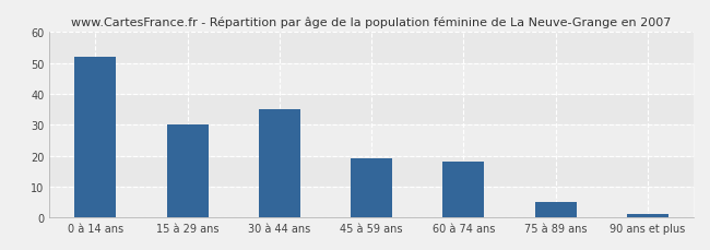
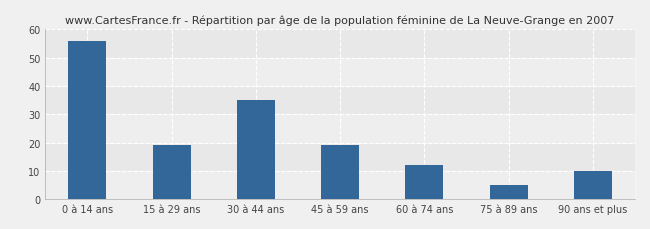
0 à 14 ans: 52 -> 56
15 à 29 ans: 30 -> 19
60 à 74 ans: 18 -> 12
90 ans et plus: 1 -> 10
